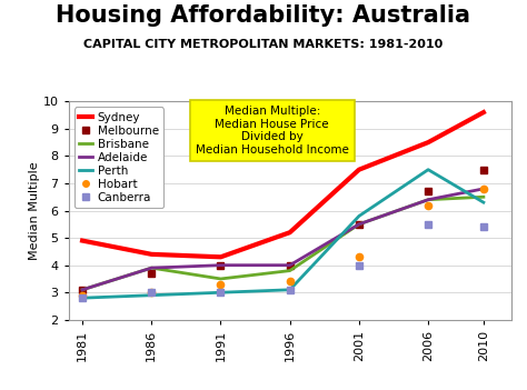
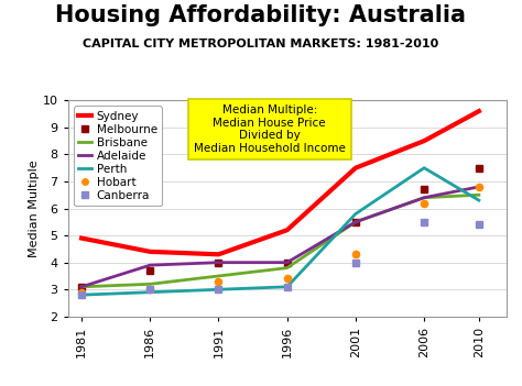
Brisbane/1986: 3.9 -> 3.2
